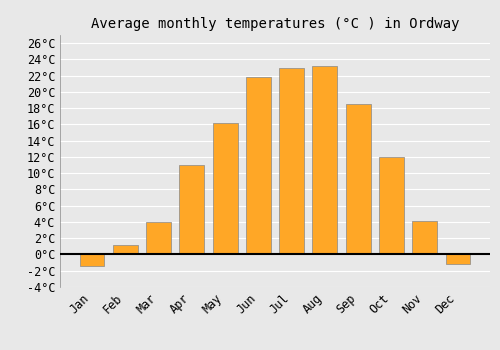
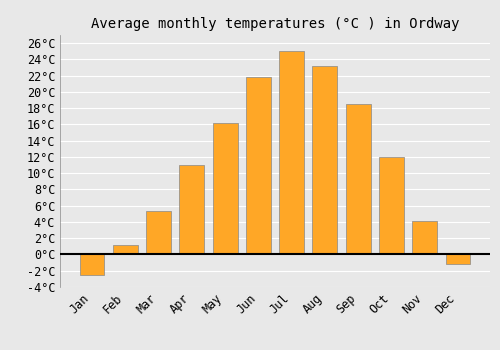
Jan: -1.4°C -> -2.5°C
Mar: 4.0°C -> 5.3°C
Jul: 23.0°C -> 25.0°C
